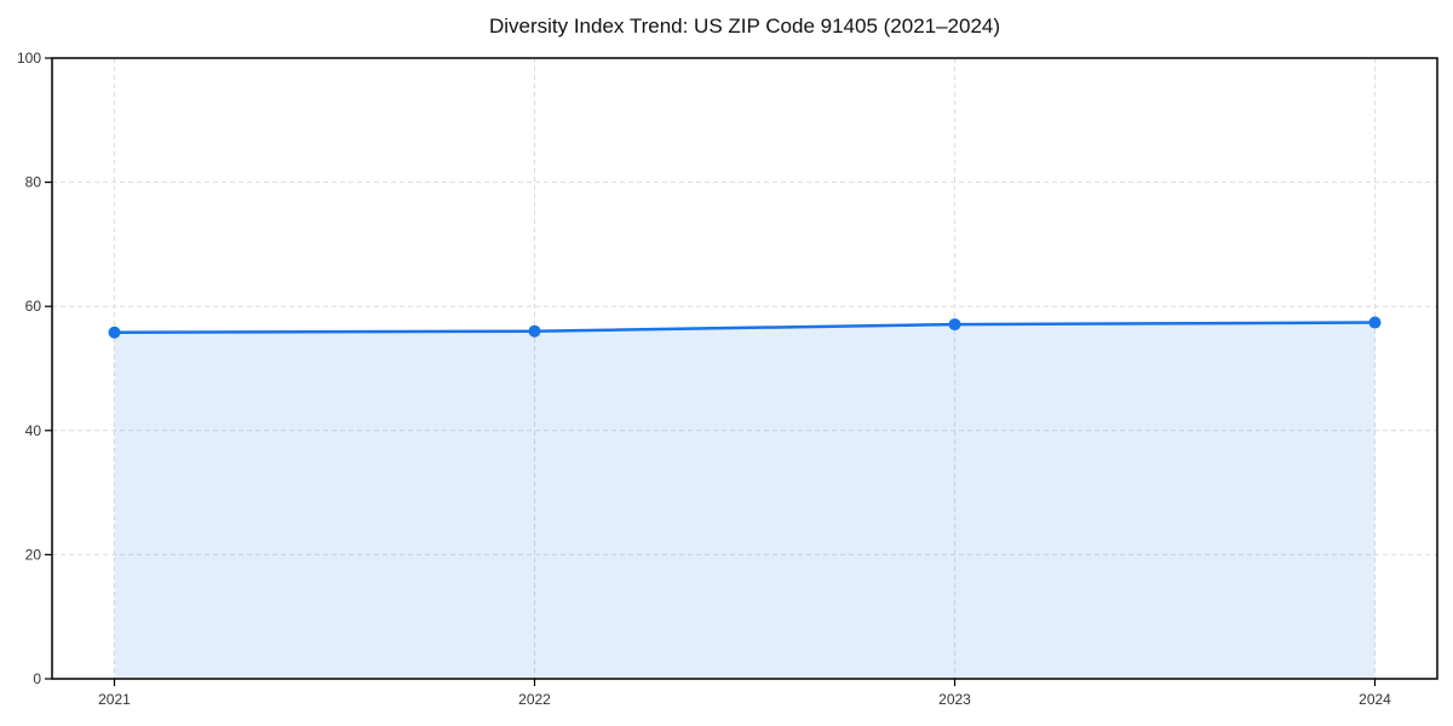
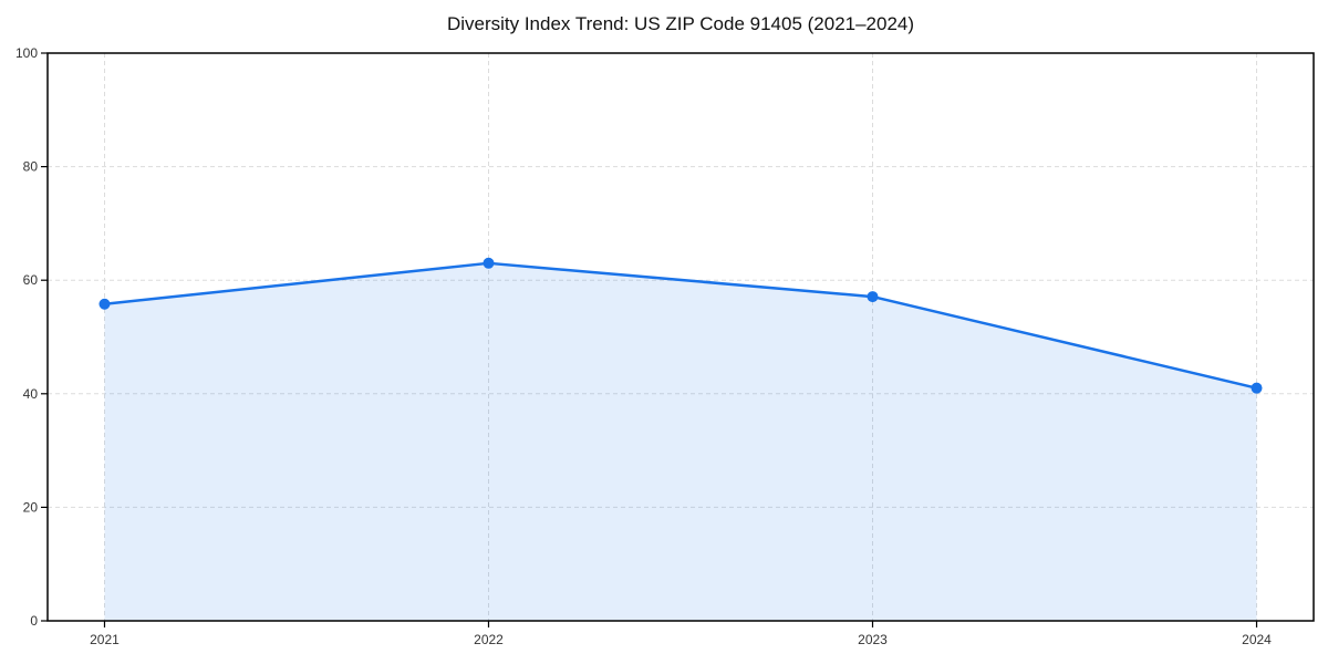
2022: 56 -> 63
2024: 57 -> 41
